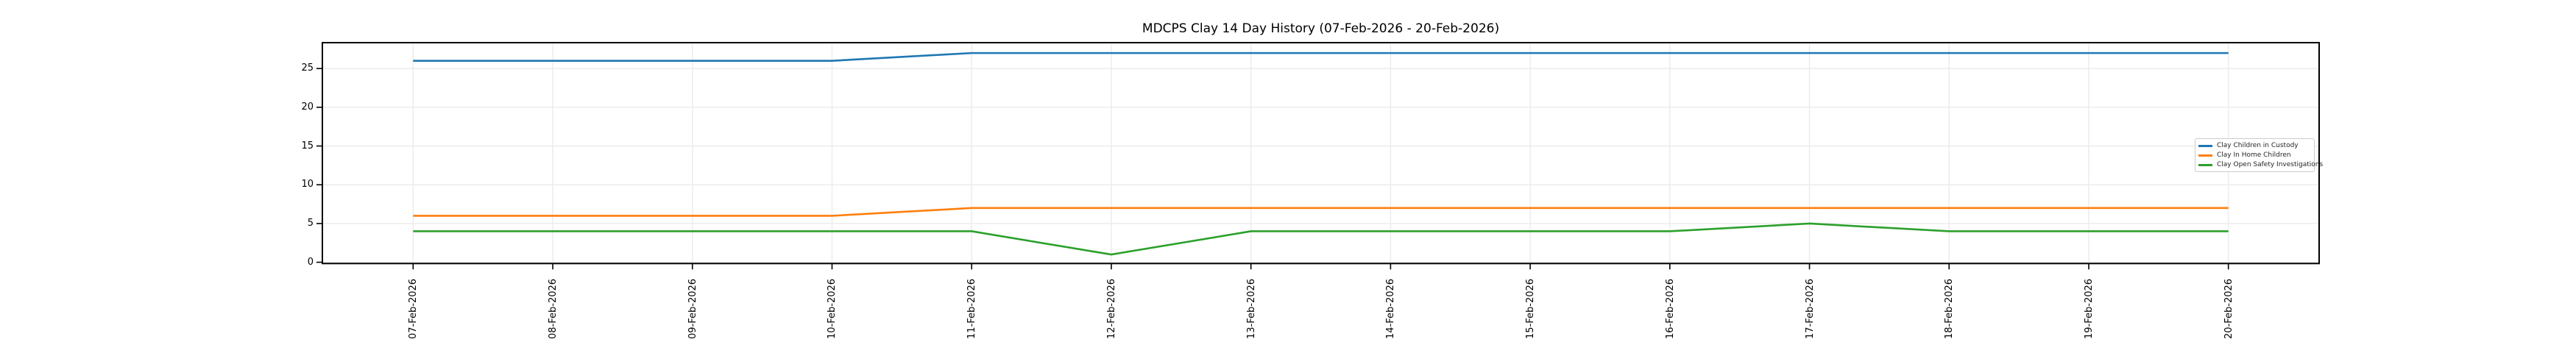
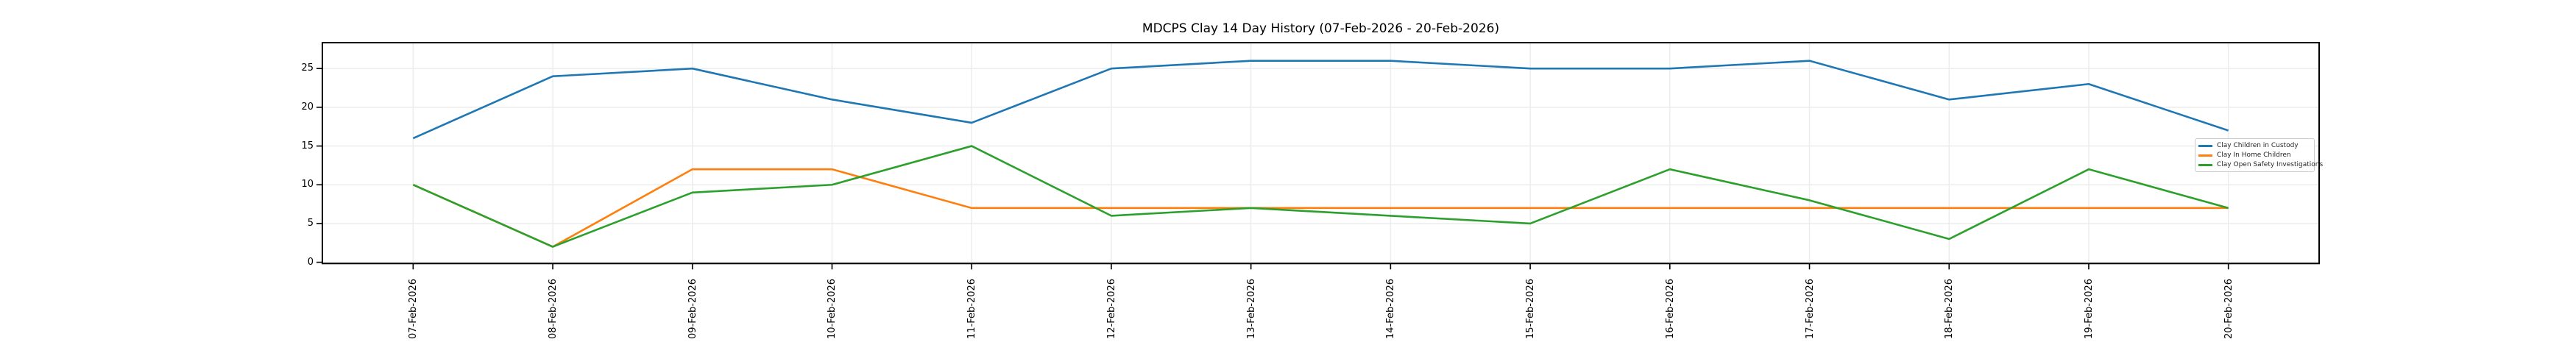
Clay Children in Custody/07-Feb-2026: 26 -> 16
Clay In Home Children/07-Feb-2026: 6 -> 10
Clay Open Safety Investigations/07-Feb-2026: 4 -> 10
Clay Children in Custody/08-Feb-2026: 26 -> 24
Clay In Home Children/08-Feb-2026: 6 -> 2
Clay Open Safety Investigations/08-Feb-2026: 4 -> 2
Clay Children in Custody/09-Feb-2026: 26 -> 25
Clay In Home Children/09-Feb-2026: 6 -> 12
Clay Open Safety Investigations/09-Feb-2026: 4 -> 9
Clay Children in Custody/10-Feb-2026: 26 -> 21
Clay In Home Children/10-Feb-2026: 6 -> 12
Clay Open Safety Investigations/10-Feb-2026: 4 -> 10
Clay Children in Custody/11-Feb-2026: 27 -> 18
Clay Open Safety Investigations/11-Feb-2026: 4 -> 15
Clay Children in Custody/12-Feb-2026: 27 -> 25
Clay Open Safety Investigations/12-Feb-2026: 1 -> 6
Clay Children in Custody/13-Feb-2026: 27 -> 26
Clay Open Safety Investigations/13-Feb-2026: 4 -> 7
Clay Children in Custody/14-Feb-2026: 27 -> 26
Clay Open Safety Investigations/14-Feb-2026: 4 -> 6
Clay Children in Custody/15-Feb-2026: 27 -> 25
Clay Open Safety Investigations/15-Feb-2026: 4 -> 5
Clay Children in Custody/16-Feb-2026: 27 -> 25
Clay Open Safety Investigations/16-Feb-2026: 4 -> 12
Clay Children in Custody/17-Feb-2026: 27 -> 26
Clay Open Safety Investigations/17-Feb-2026: 5 -> 8
Clay Children in Custody/18-Feb-2026: 27 -> 21
Clay Open Safety Investigations/18-Feb-2026: 4 -> 3
Clay Children in Custody/19-Feb-2026: 27 -> 23
Clay Open Safety Investigations/19-Feb-2026: 4 -> 12
Clay Children in Custody/20-Feb-2026: 27 -> 17
Clay Open Safety Investigations/20-Feb-2026: 4 -> 7
